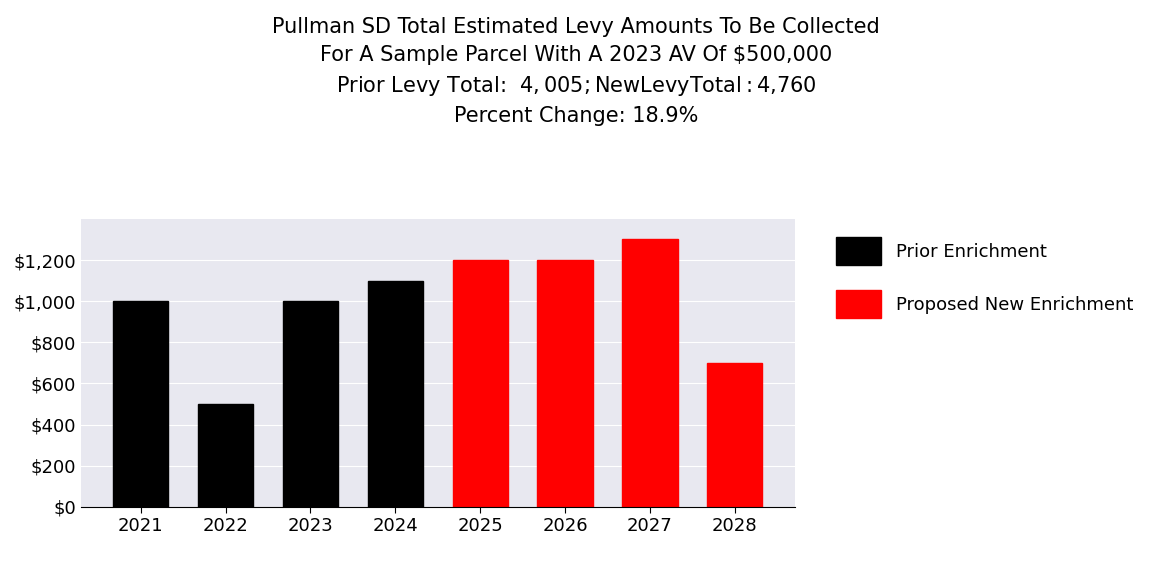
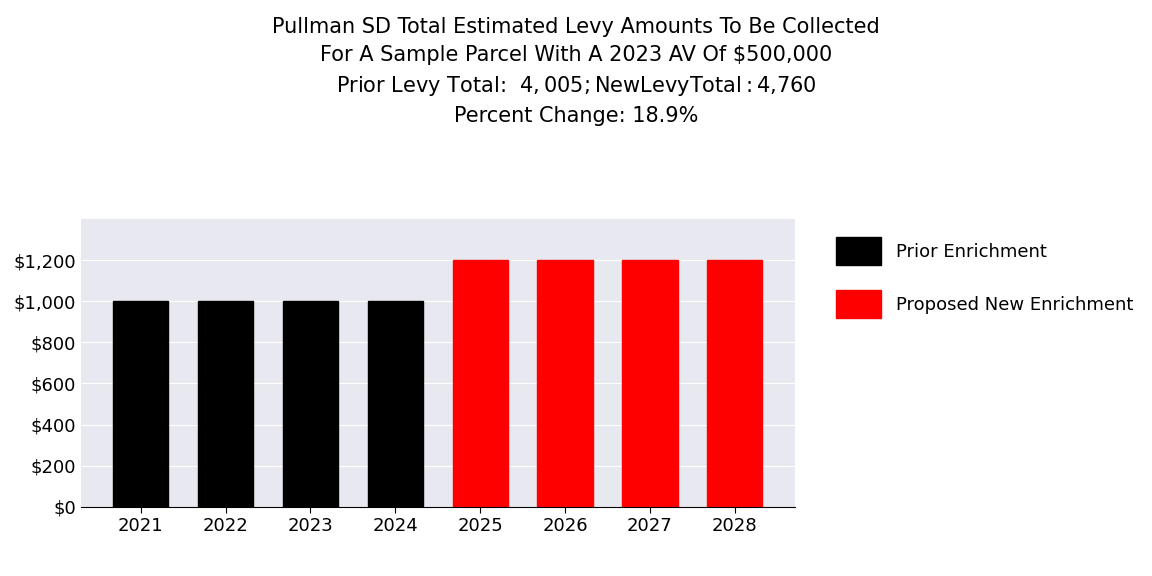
2022: $500 -> $1,000
2024: $1,100 -> $1,000
2027: $1,300 -> $1,200
2028: $700 -> $1,200
